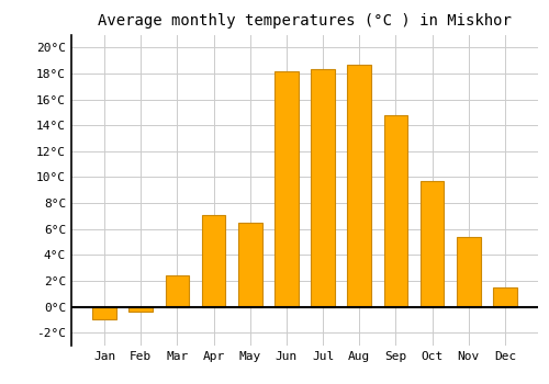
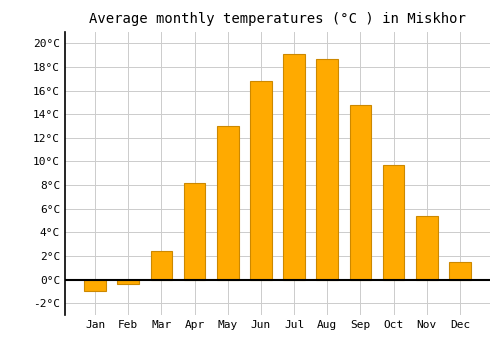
Apr: 7.1°C -> 8.2°C
May: 6.5°C -> 13.0°C
Jun: 18.2°C -> 16.8°C
Jul: 18.3°C -> 19.1°C
